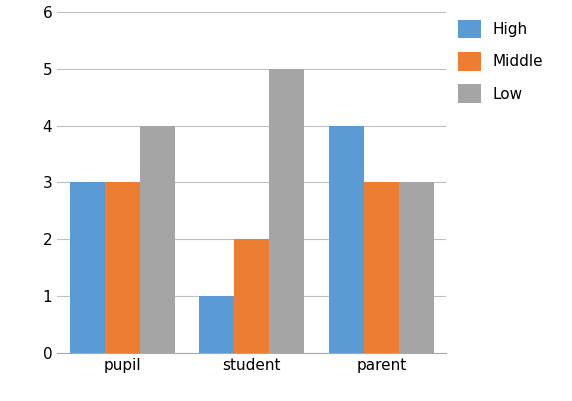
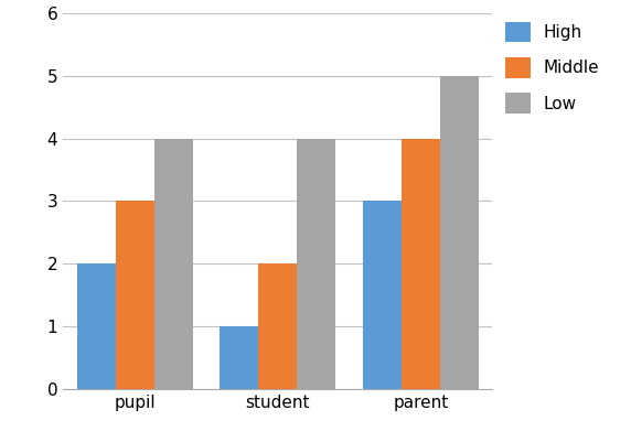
High/pupil: 3 -> 2
Low/student: 5 -> 4
High/parent: 4 -> 3
Middle/parent: 3 -> 4
Low/parent: 3 -> 5
